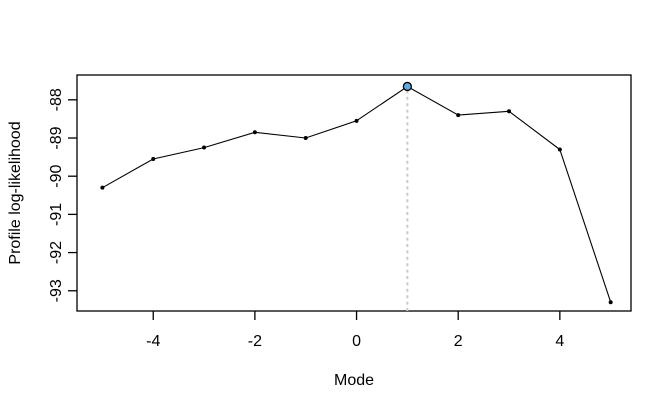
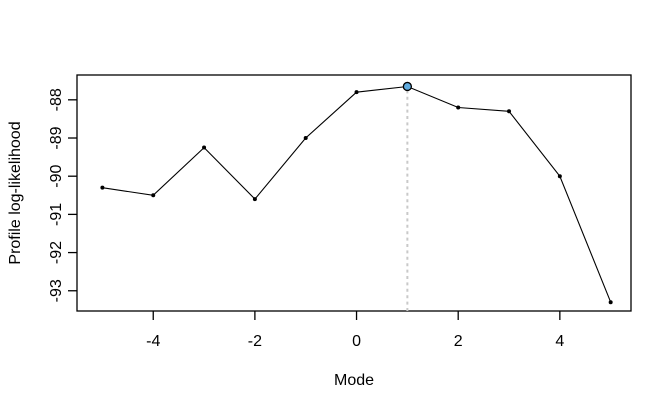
-4: -89.5 -> -90.5
-2: -88.8 -> -90.6
0: -88.5 -> -87.8
2: -88.4 -> -88.2
4: -89.3 -> -90.0
